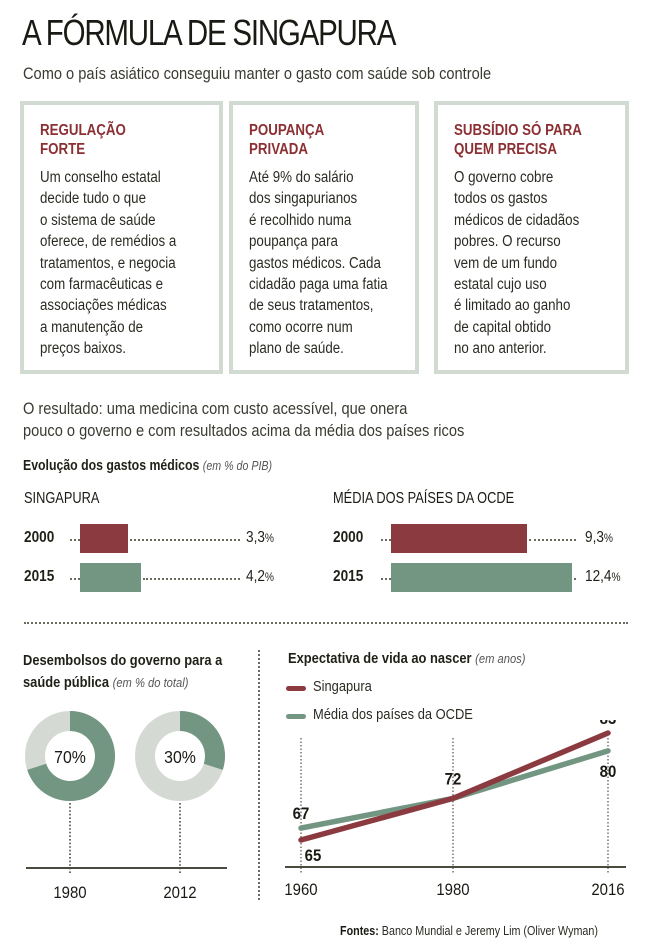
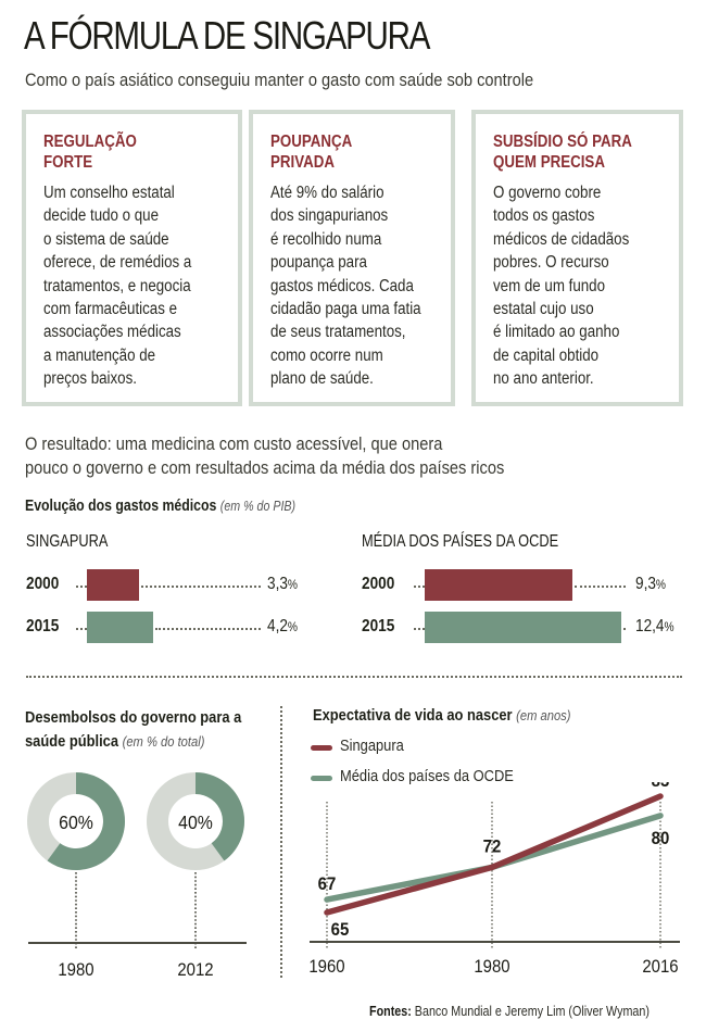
Desembolsos do governo para a saúde pública/1980: 70% -> 60%
Desembolsos do governo para a saúde pública/2012: 30% -> 40%
